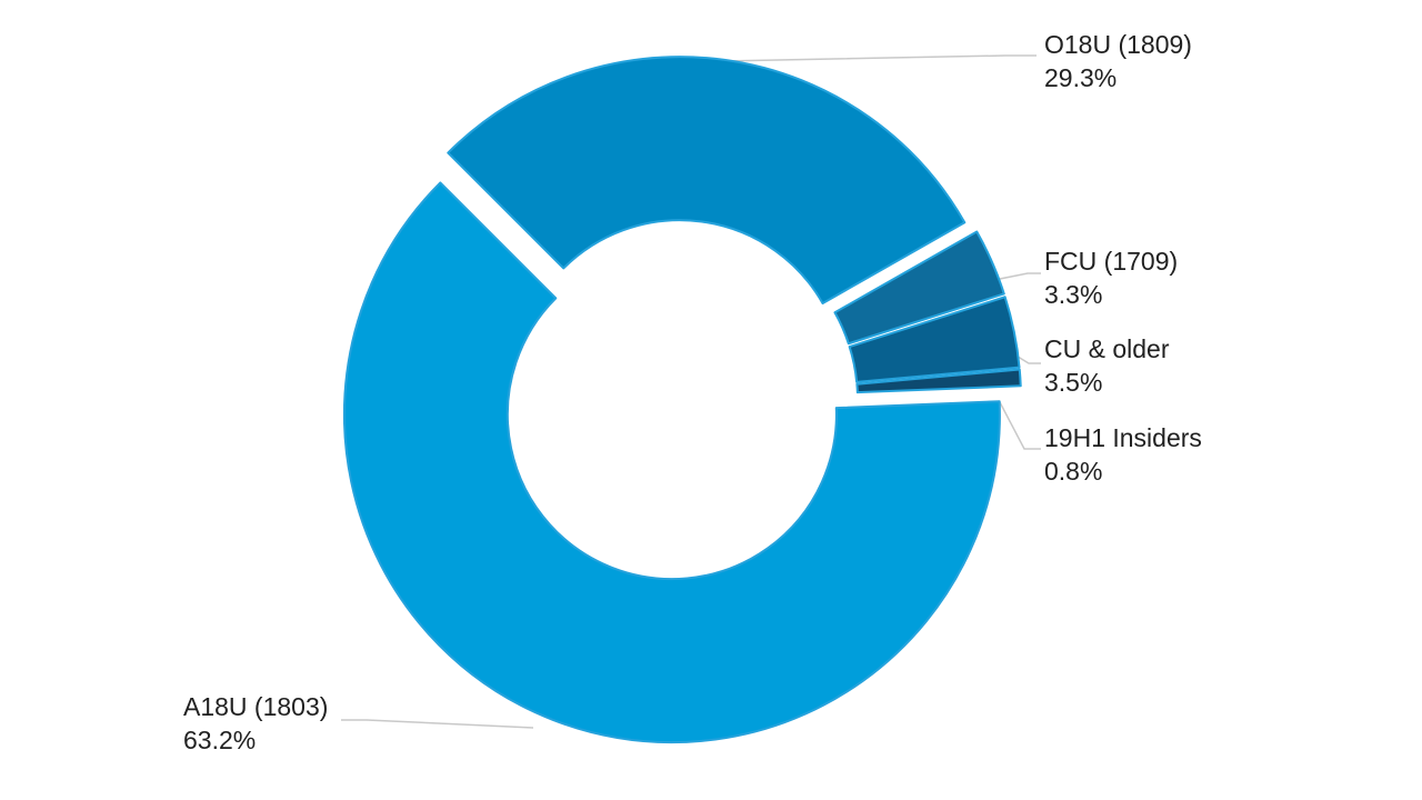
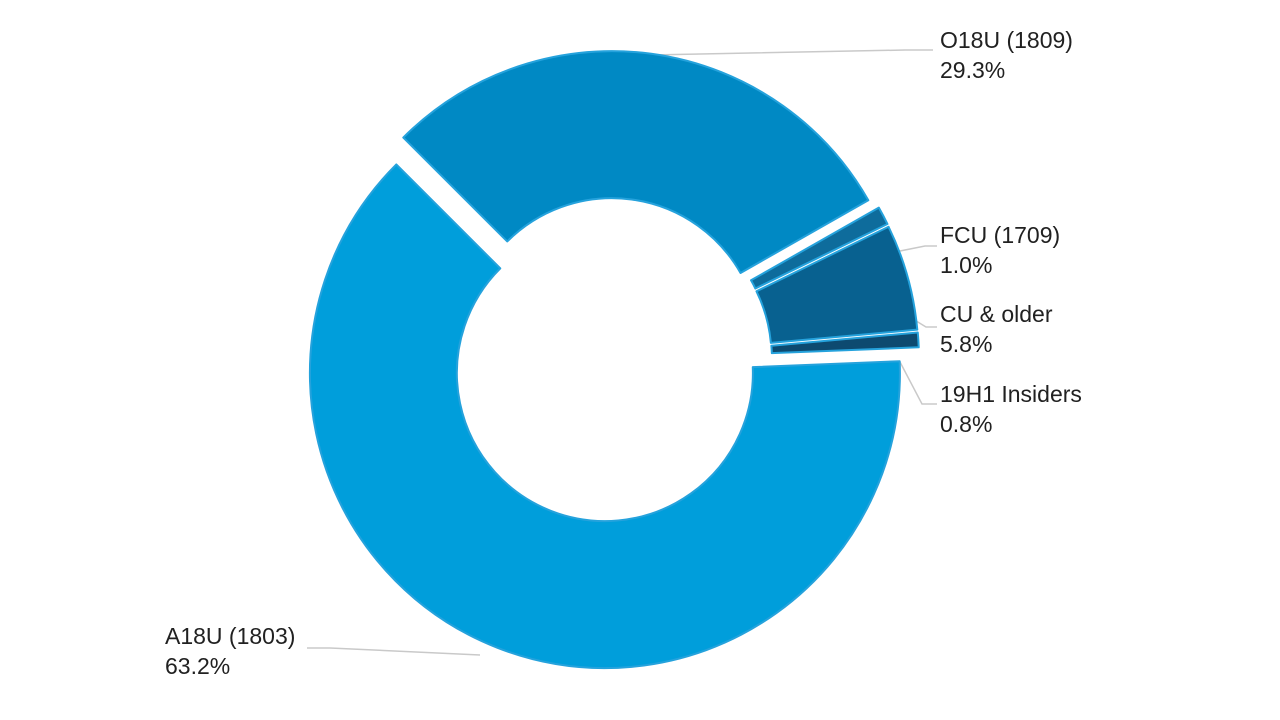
FCU (1709): 3.3% -> 1.0%
CU & older: 3.5% -> 5.8%
